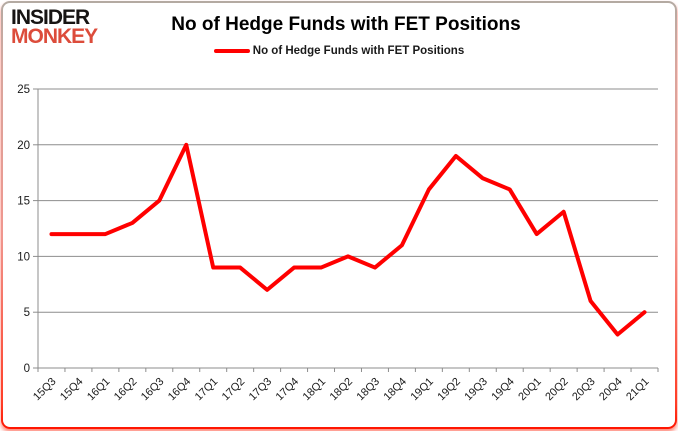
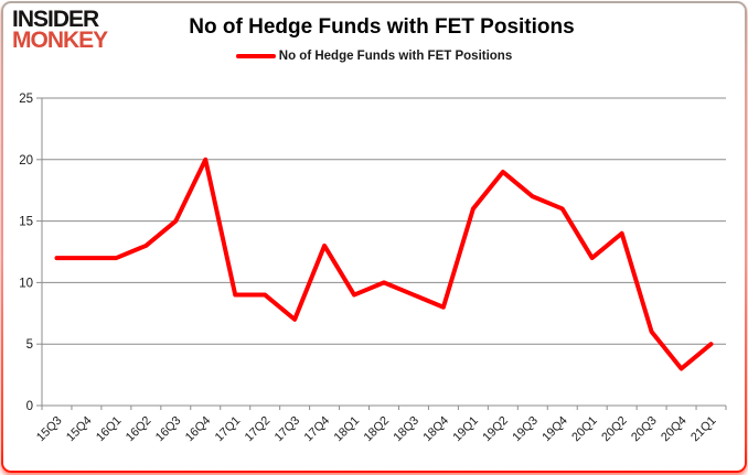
17Q4: 9 -> 13
18Q4: 11 -> 8
